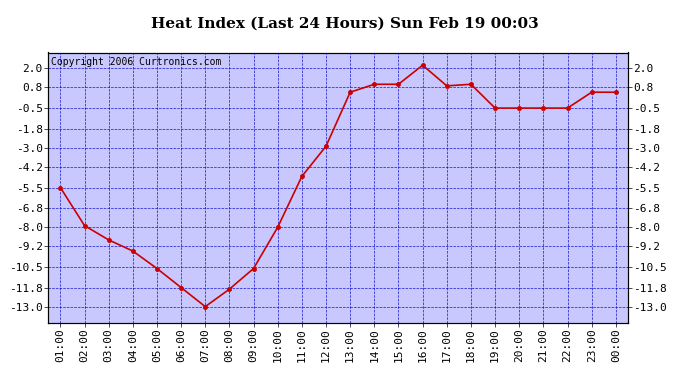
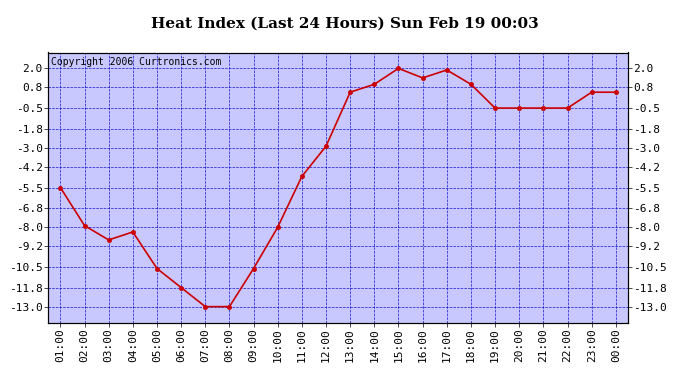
04:00: -9.5 -> -8.3
08:00: -11.9 -> -13.0
15:00: 1.0 -> 2.0
16:00: 2.2 -> 1.4
17:00: 0.9 -> 1.9
